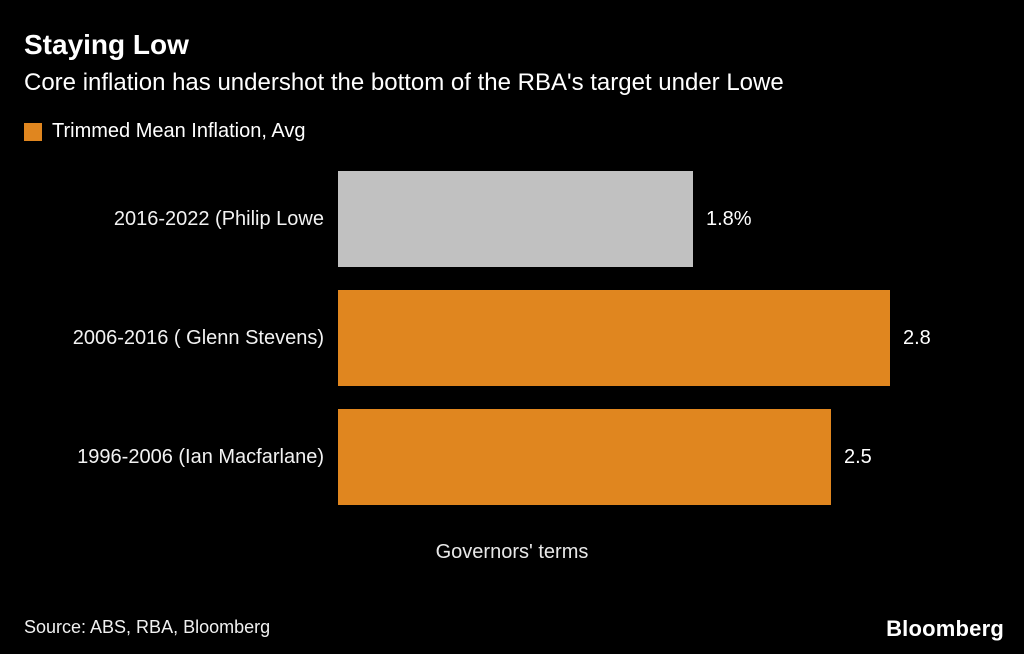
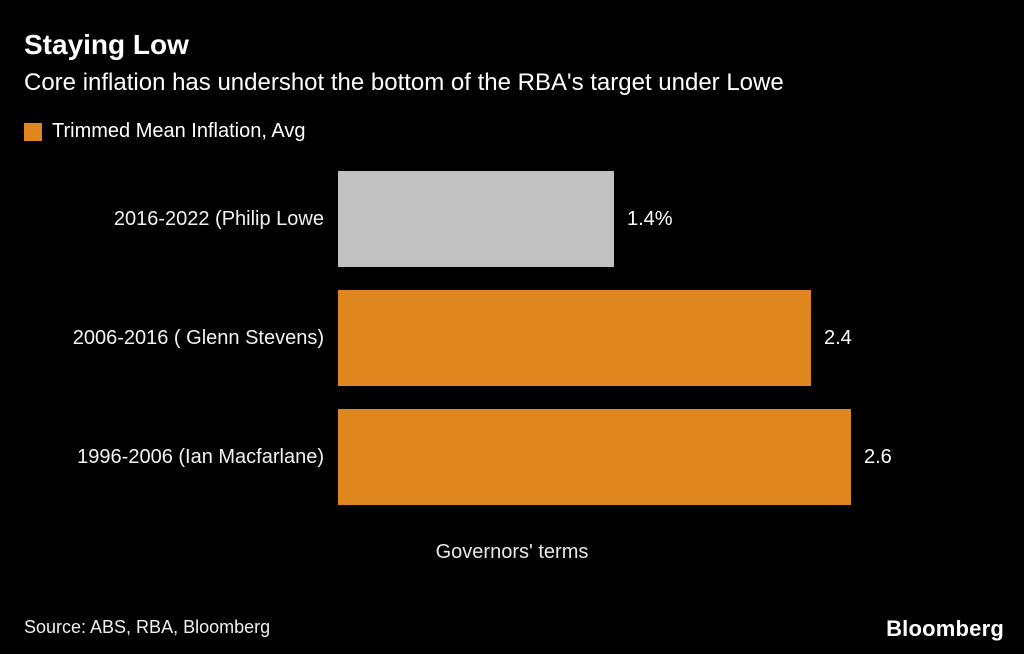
2016-2022 (Philip Lowe: 1.8% -> 1.4%
2006-2016 ( Glenn Stevens): 2.8 -> 2.4
1996-2006 (Ian Macfarlane): 2.5 -> 2.6
